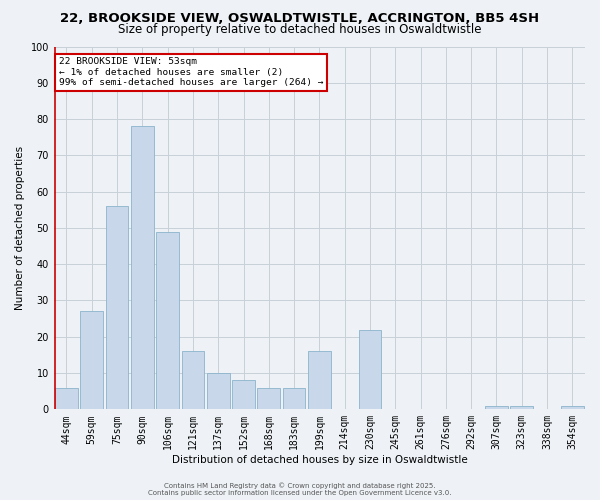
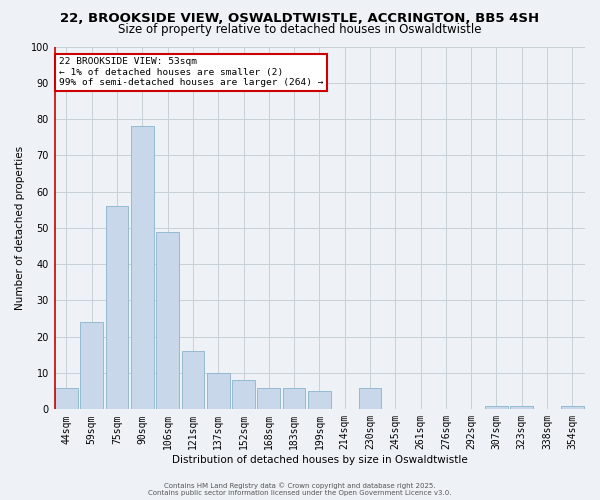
59sqm: 27 -> 24
199sqm: 16 -> 5
230sqm: 22 -> 6
